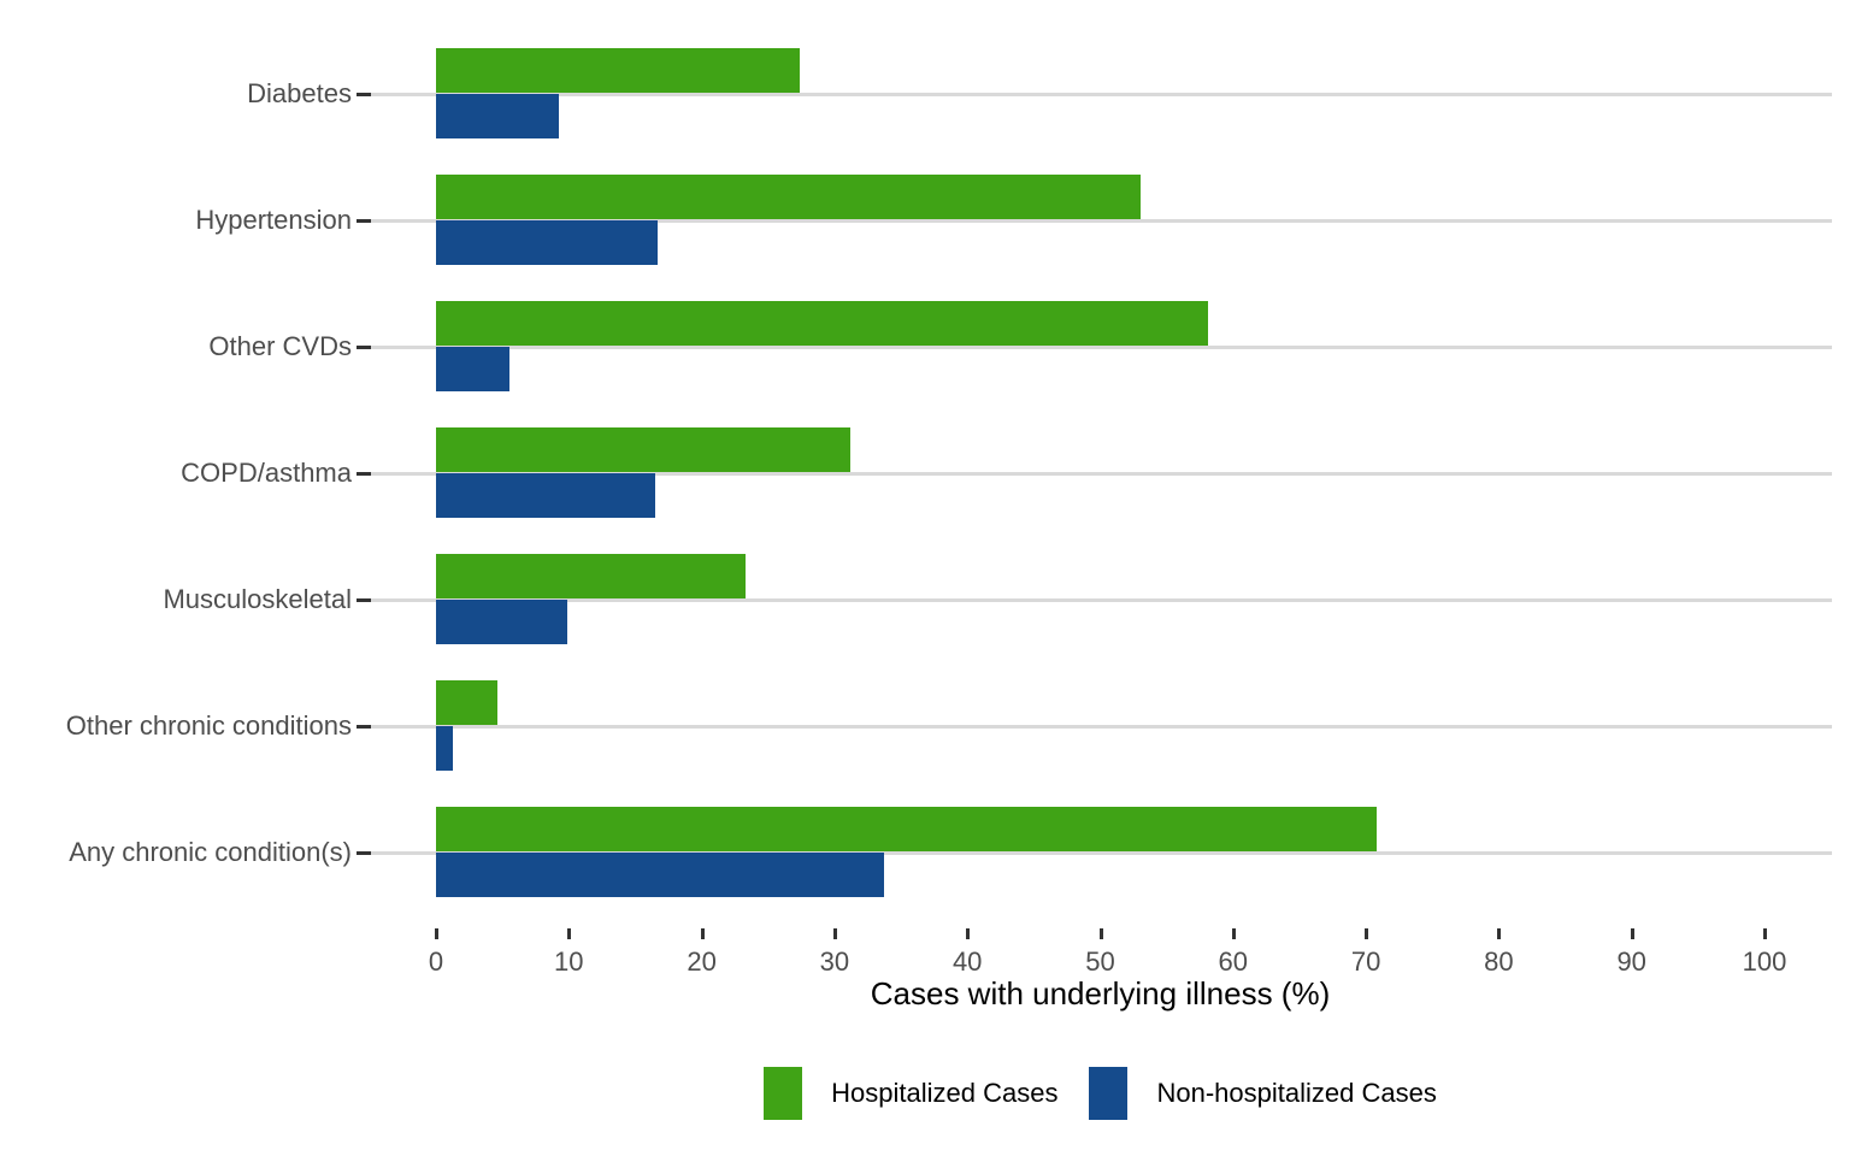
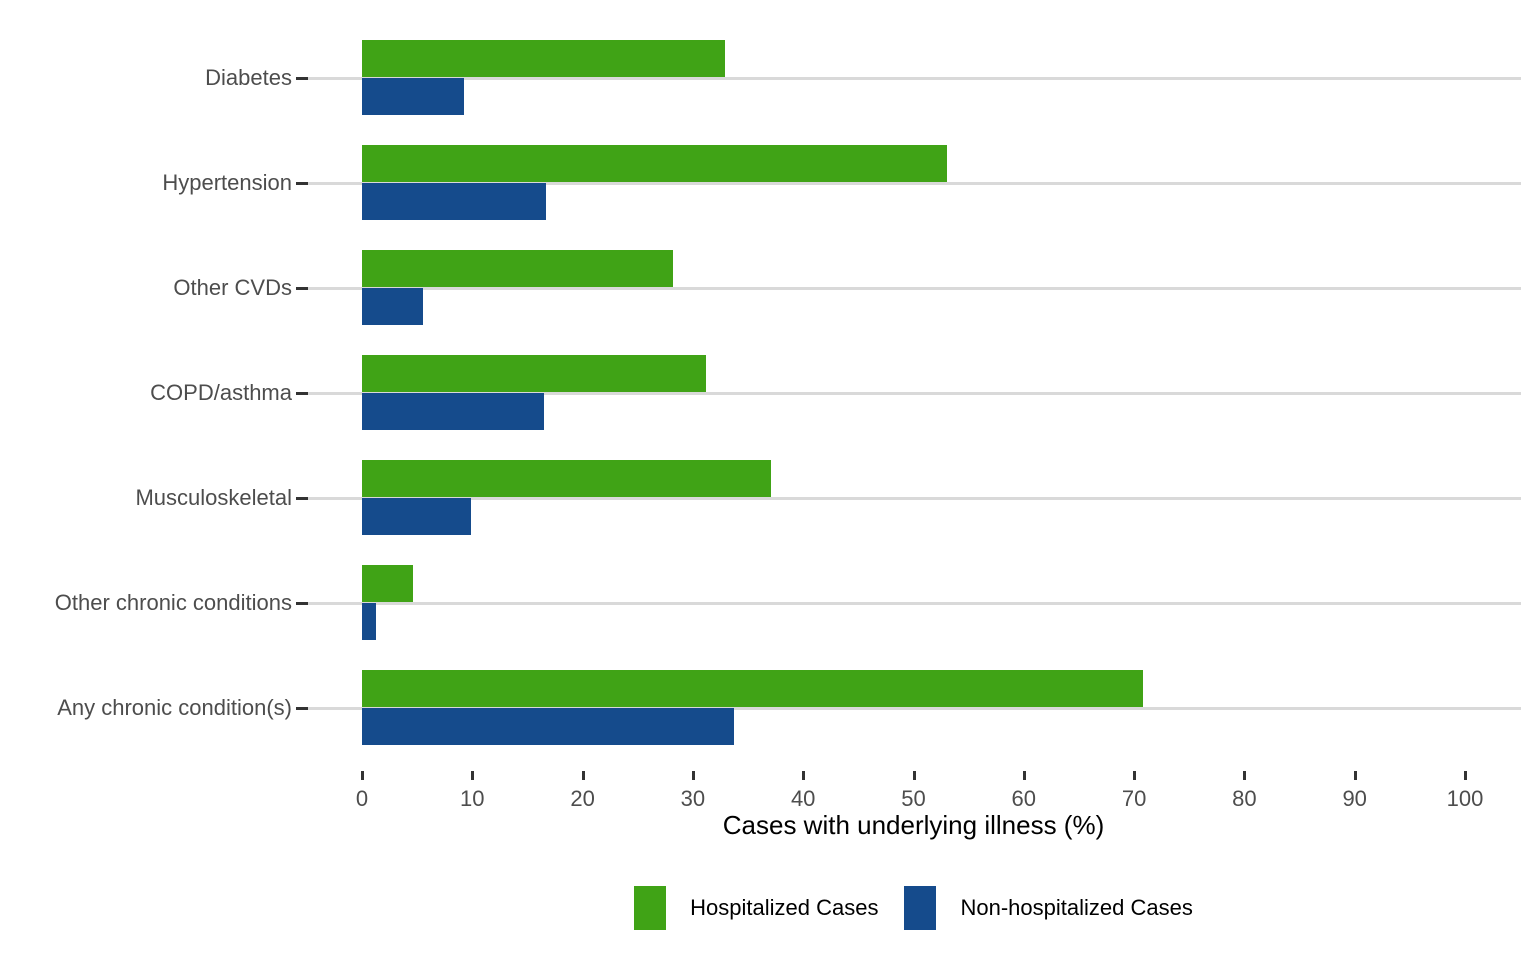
Hospitalized Cases/Diabetes: 27.4 -> 32.9
Hospitalized Cases/Other CVDs: 58.1 -> 28.2
Hospitalized Cases/Musculoskeletal: 23.3 -> 37.1
